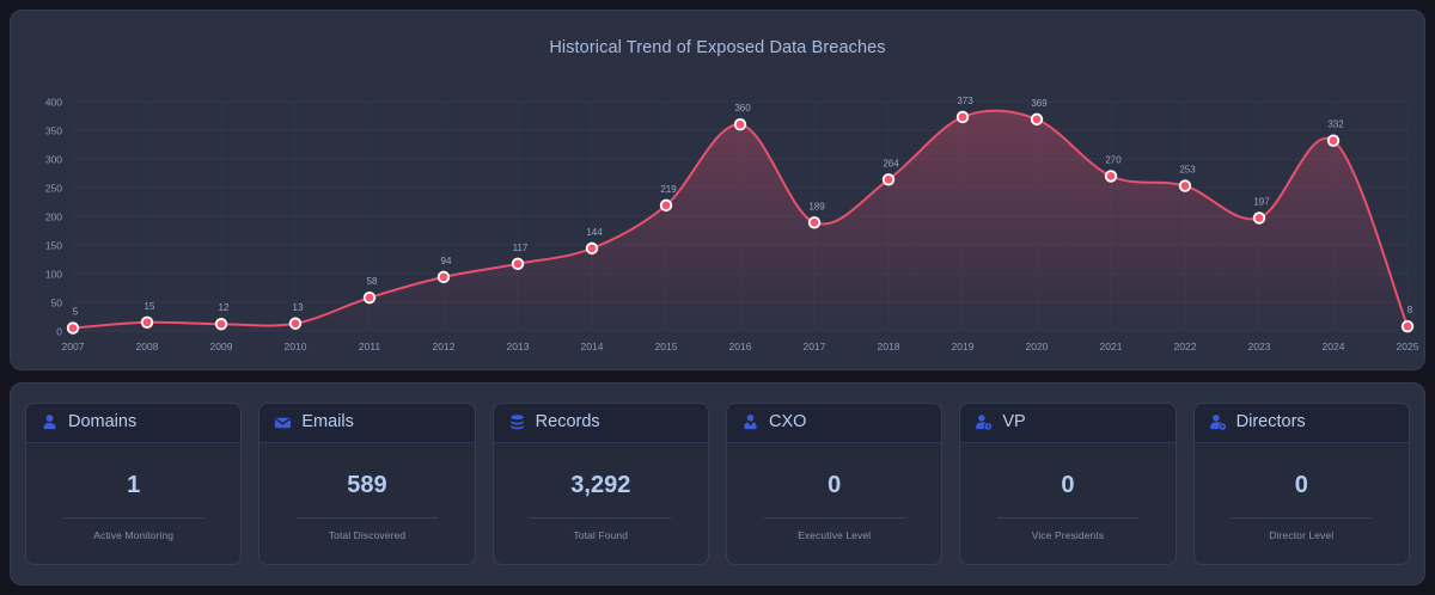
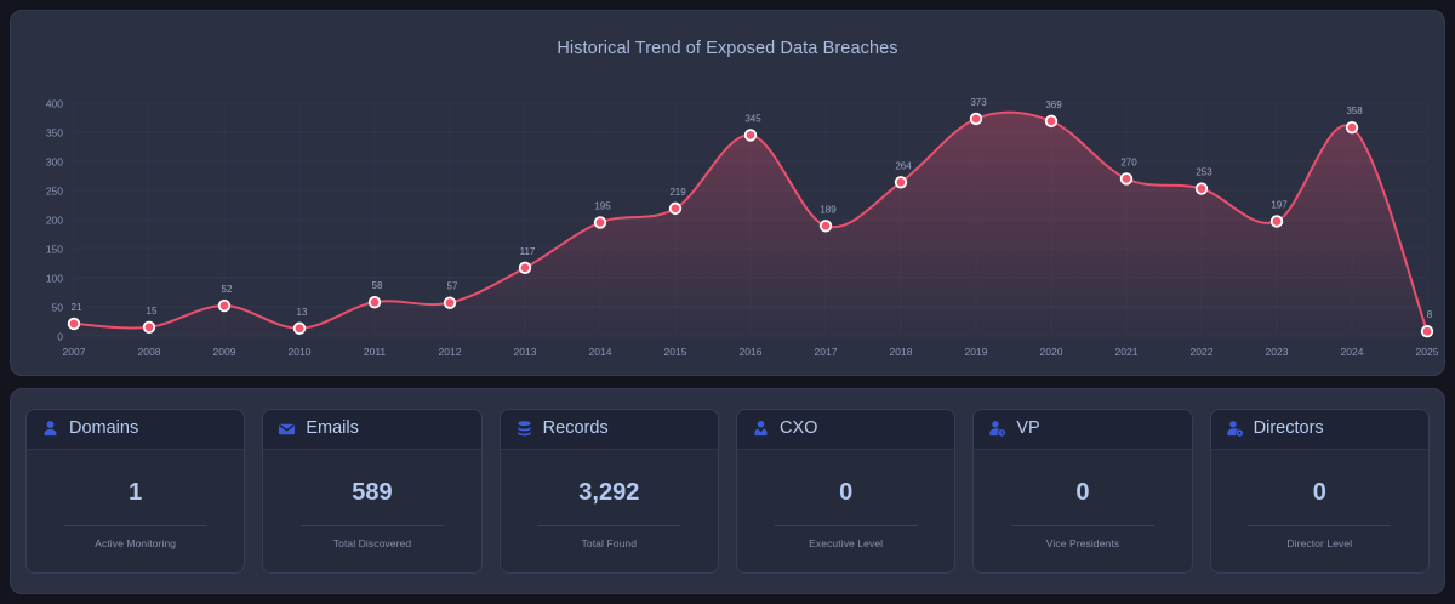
2007: 5 -> 21
2009: 12 -> 52
2012: 94 -> 57
2014: 144 -> 195
2016: 360 -> 345
2024: 332 -> 358
